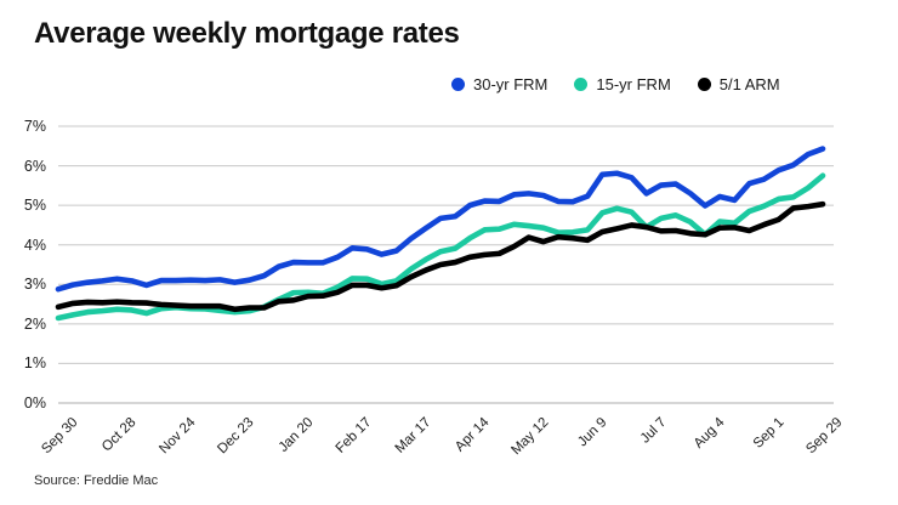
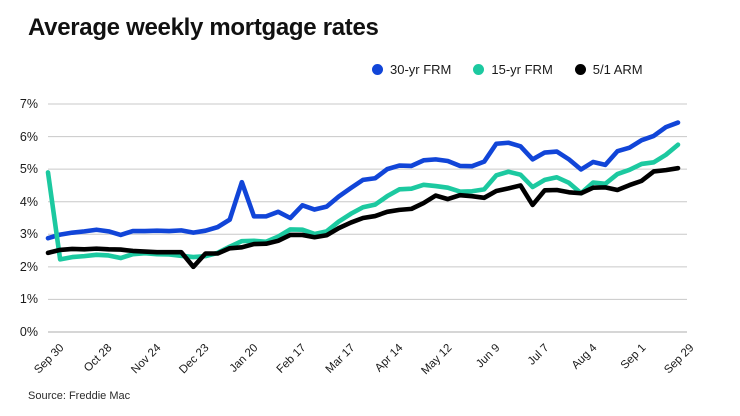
15-yr FRM/Sep 30: 2.1% -> 4.9%
5/1 ARM/Dec 23: 2.4% -> 2.0%
30-yr FRM/Jan 20: 3.6% -> 4.6%
30-yr FRM/Feb 17: 3.9% -> 3.5%
5/1 ARM/Jul 7: 4.5% -> 3.9%
